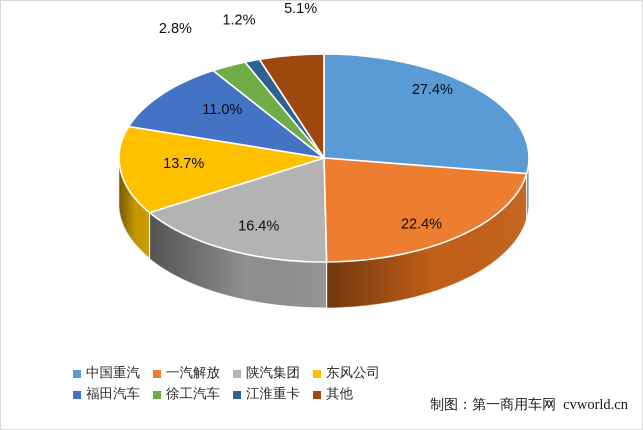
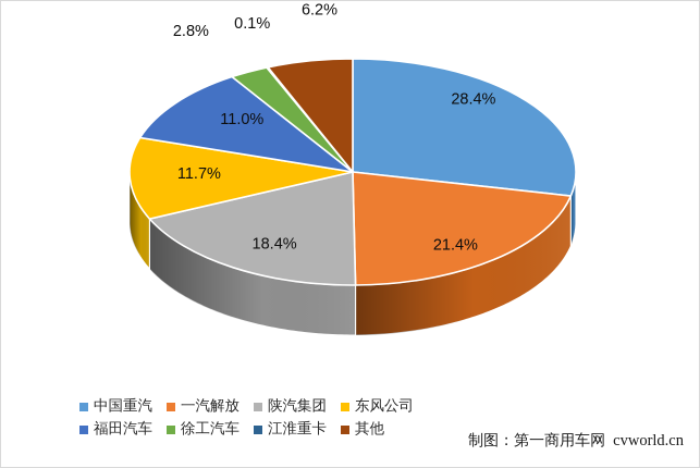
中国重汽: 27.4% -> 28.4%
一汽解放: 22.4% -> 21.4%
陕汽集团: 16.4% -> 18.4%
东风公司: 13.7% -> 11.7%
江淮重卡: 1.2% -> 0.1%
其他: 5.1% -> 6.2%
